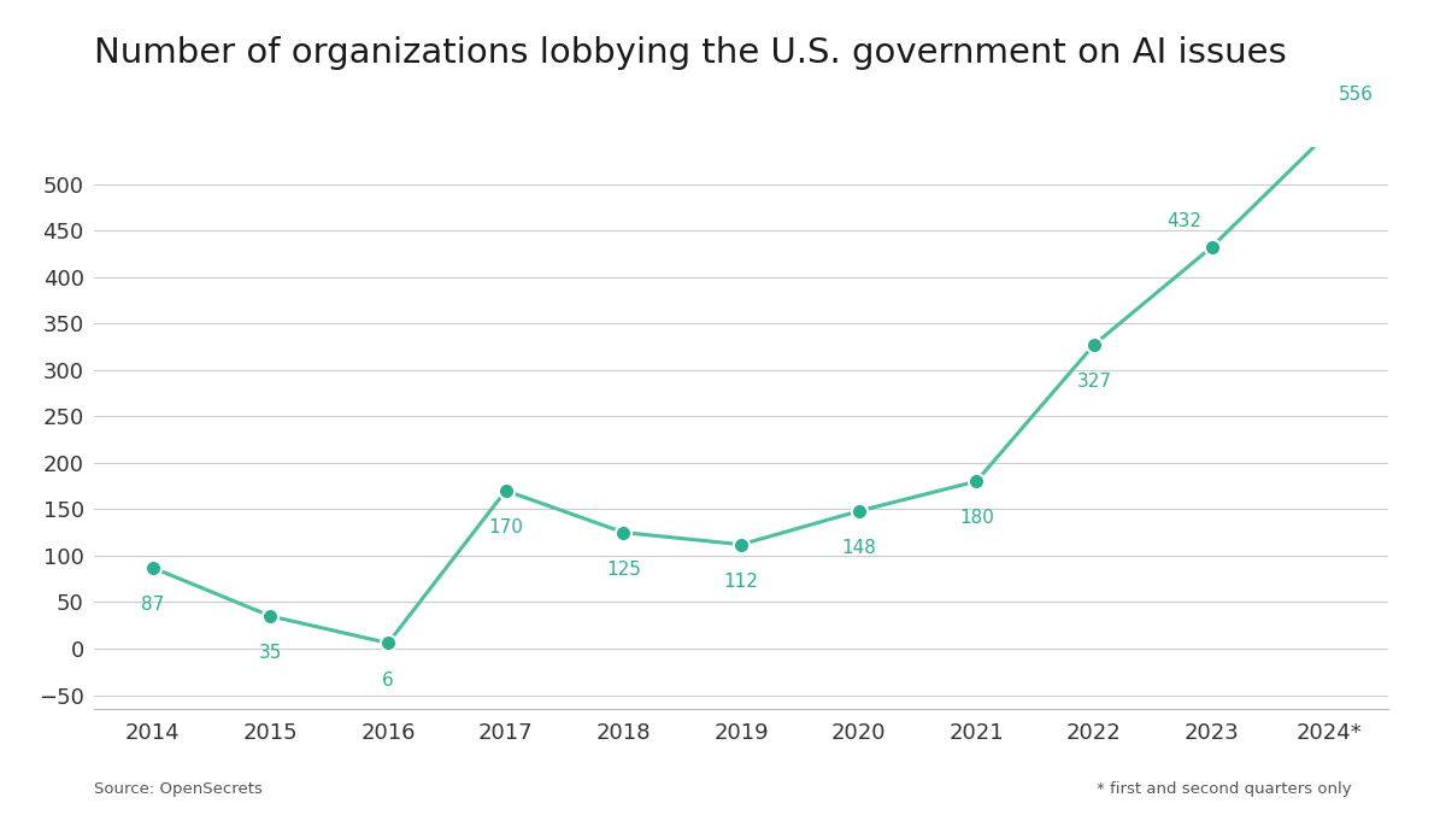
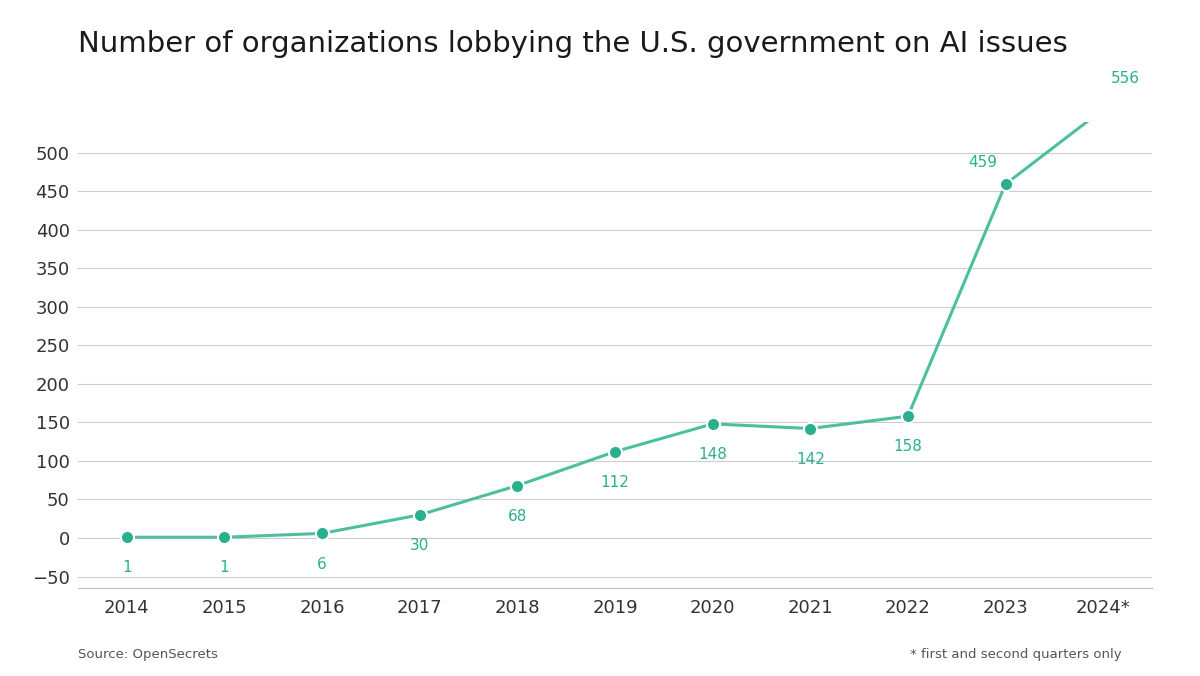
2014: 87 -> 1
2015: 35 -> 1
2017: 170 -> 30
2018: 125 -> 68
2021: 180 -> 142
2022: 327 -> 158
2023: 432 -> 459
